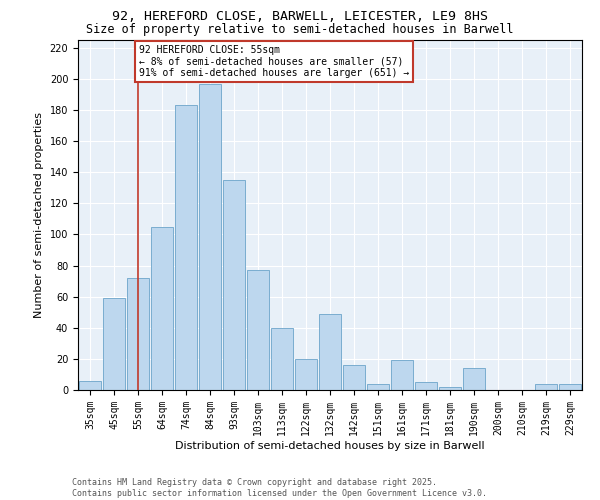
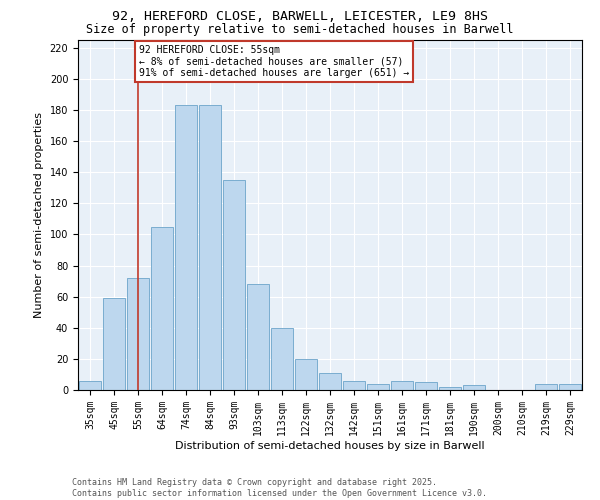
84sqm: 197 -> 183
103sqm: 77 -> 68
132sqm: 49 -> 11
142sqm: 16 -> 6
161sqm: 19 -> 6
190sqm: 14 -> 3
